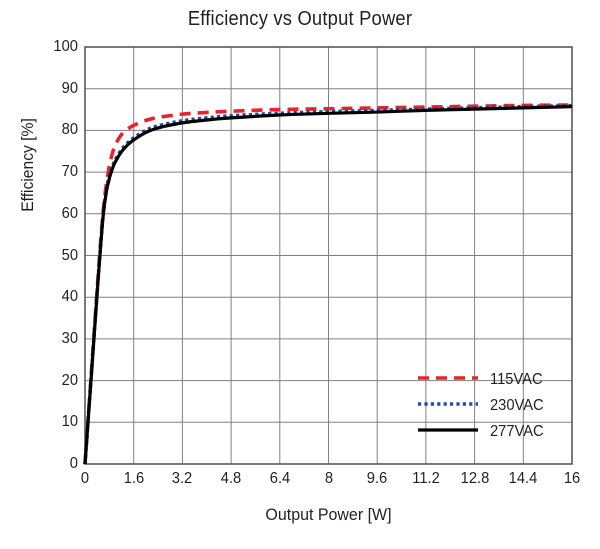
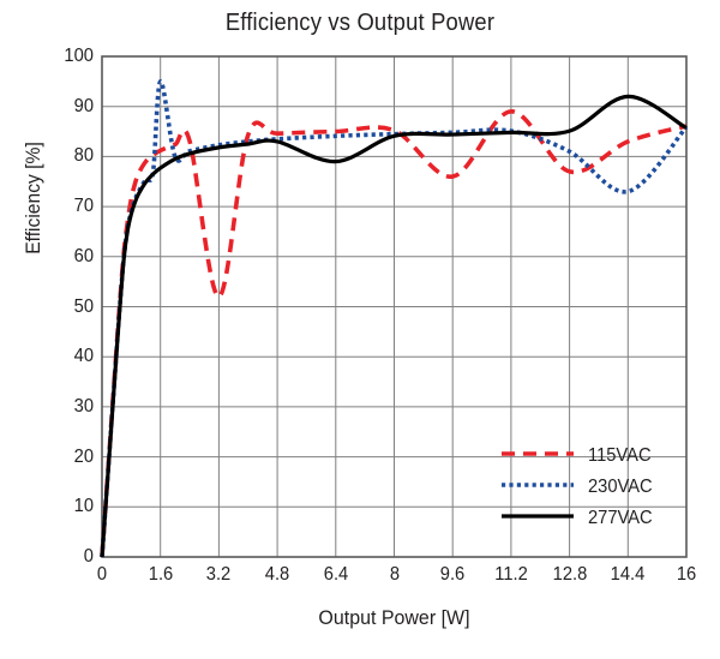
230VAC/1.6: 78 -> 95
115VAC/3.2: 84 -> 52
277VAC/6.4: 84 -> 79
115VAC/9.6: 85 -> 76
115VAC/11.2: 86 -> 89
115VAC/12.8: 86 -> 77
230VAC/12.8: 85 -> 81
115VAC/14.4: 86 -> 83
230VAC/14.4: 86 -> 73
277VAC/14.4: 85 -> 92
